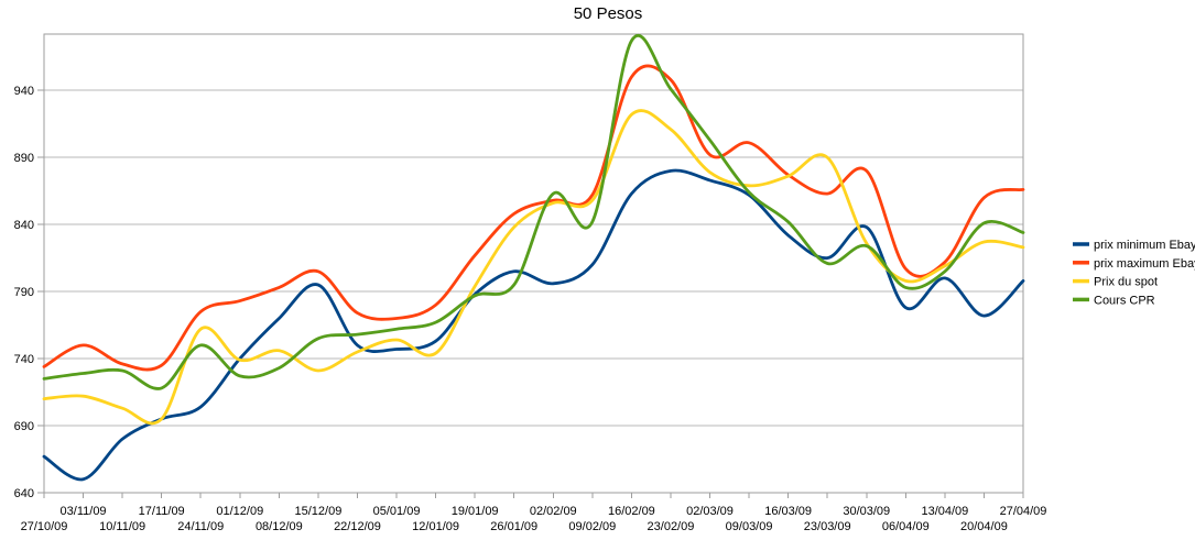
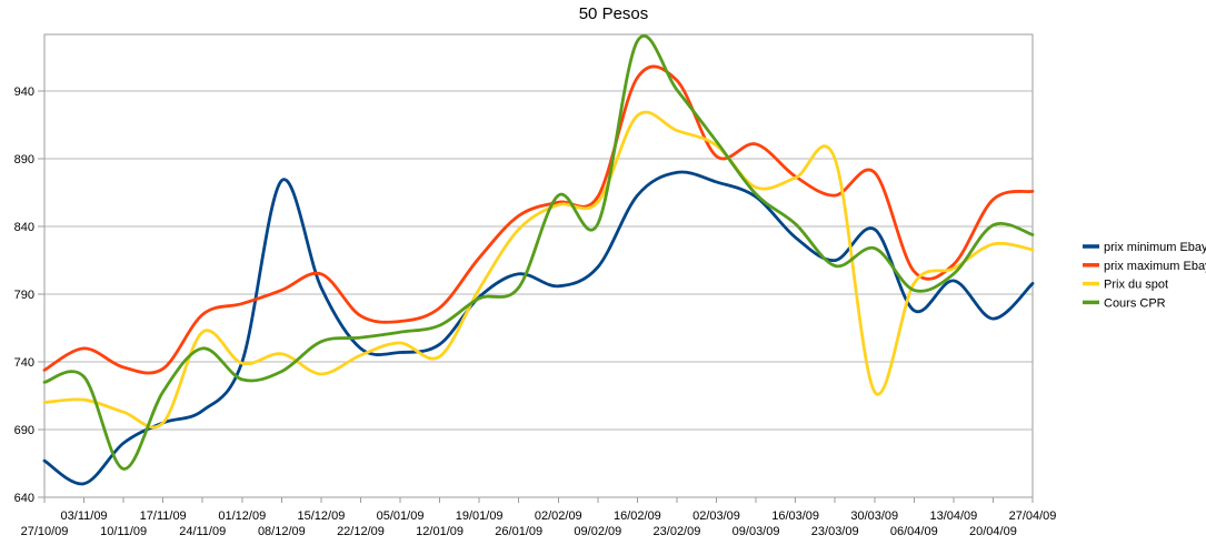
Cours CPR/10/11/09: 731 -> 661
prix minimum Ebay/08/12/09: 770 -> 874
Prix du spot/02/03/09: 879 -> 900
Prix du spot/30/03/09: 826 -> 718
